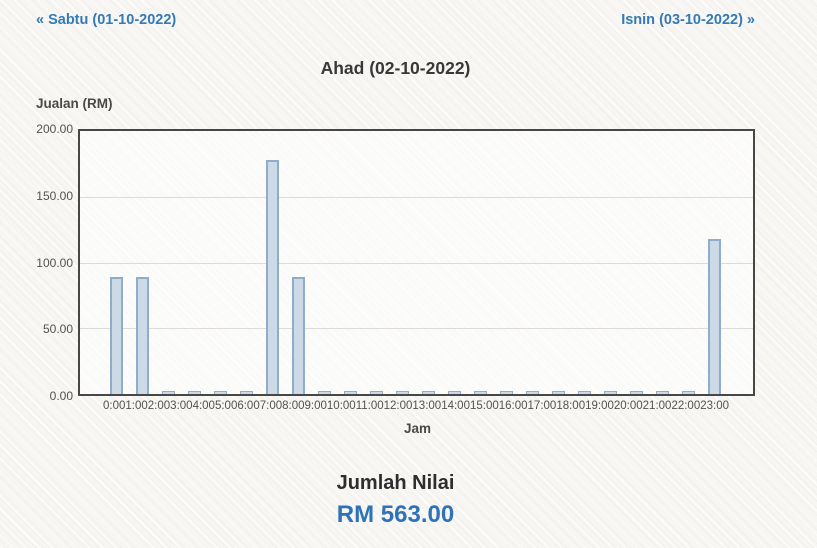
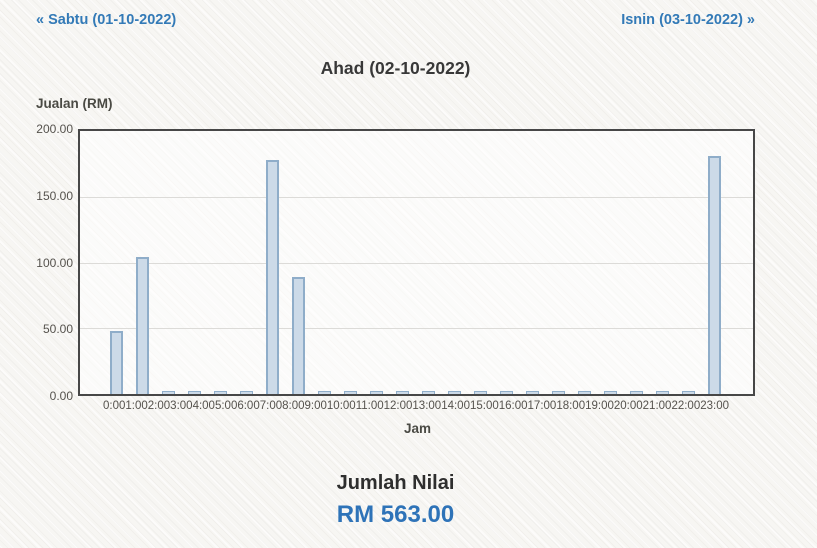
0:00: 89 -> 48
1:00: 89 -> 104
23:00: 118 -> 181
